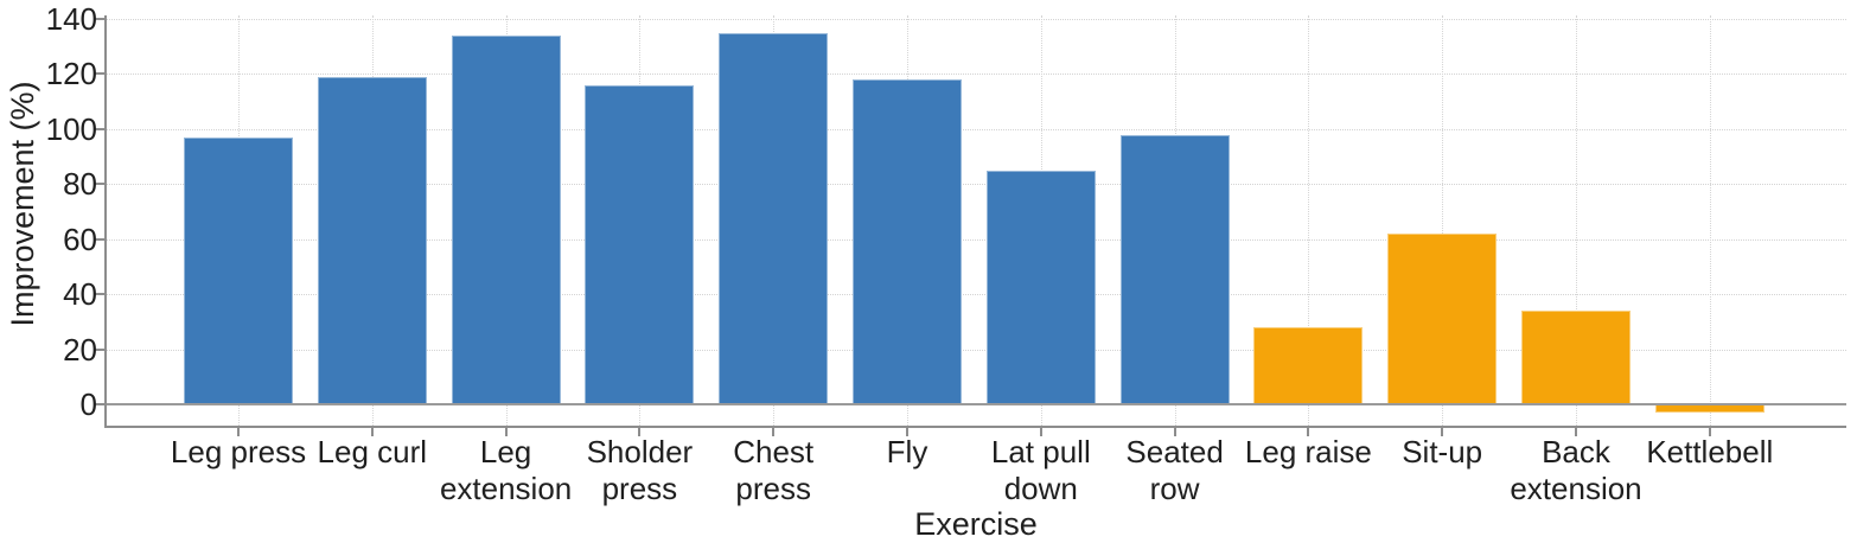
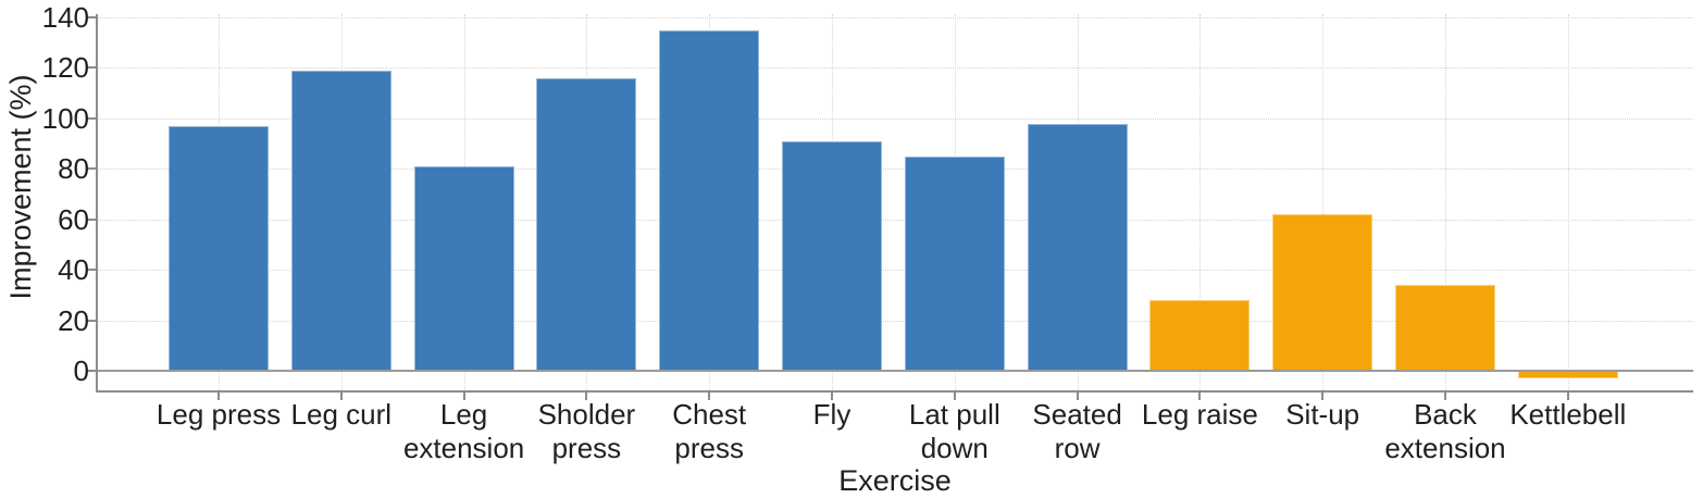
Leg extension: 134 -> 81
Fly: 118 -> 91
